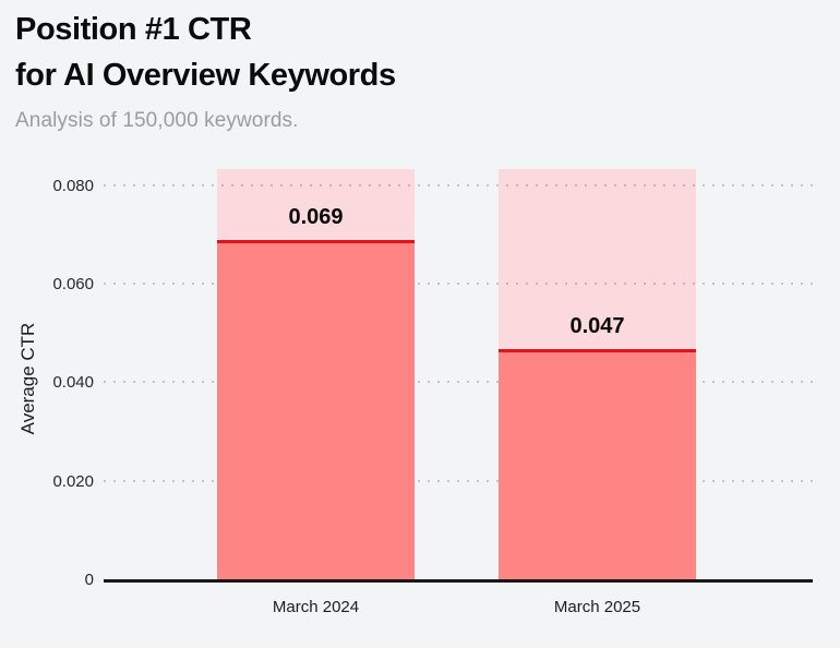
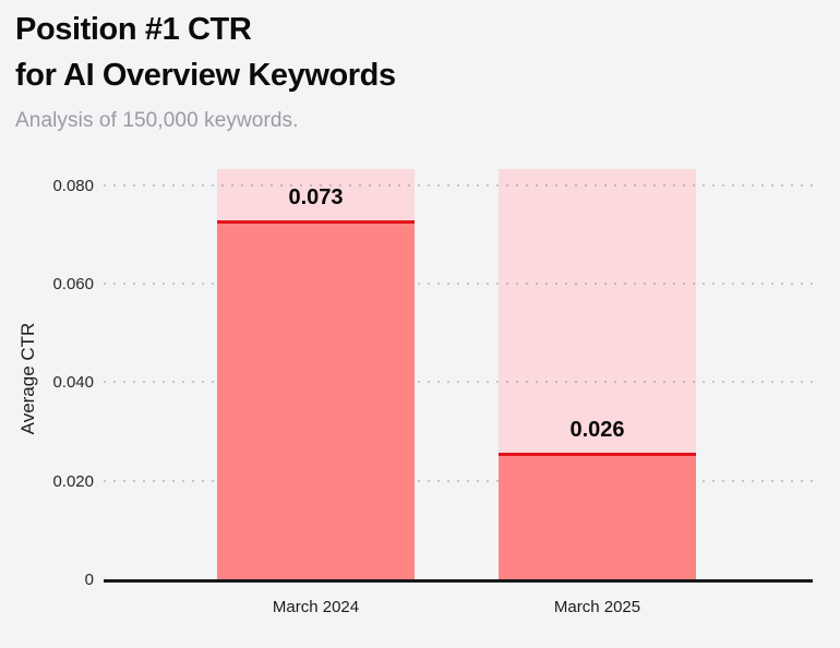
March 2024: 0.069 -> 0.073
March 2025: 0.047 -> 0.026
